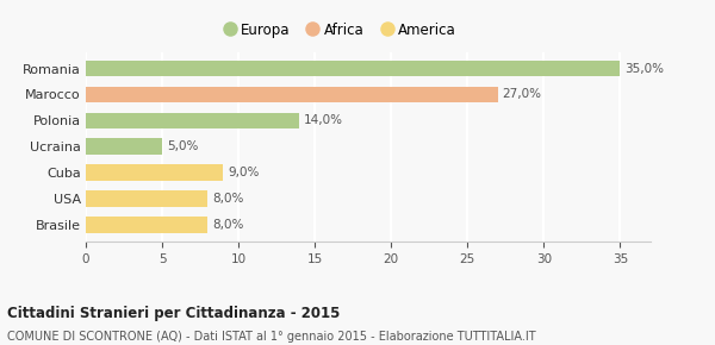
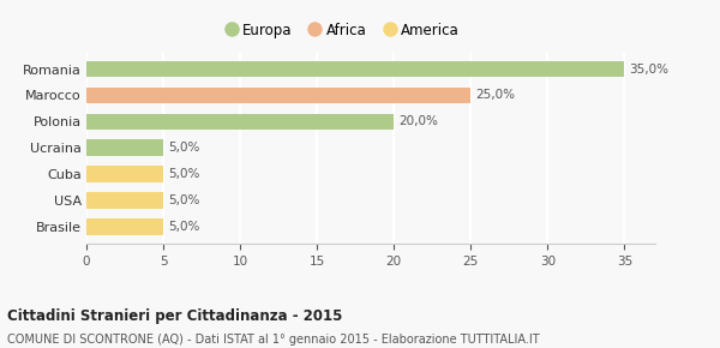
Marocco: 27,0% -> 25,0%
Polonia: 14,0% -> 20,0%
Cuba: 9,0% -> 5,0%
USA: 8,0% -> 5,0%
Brasile: 8,0% -> 5,0%
